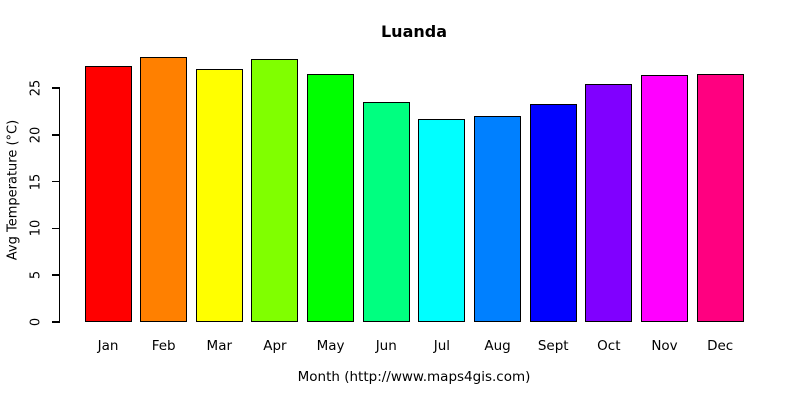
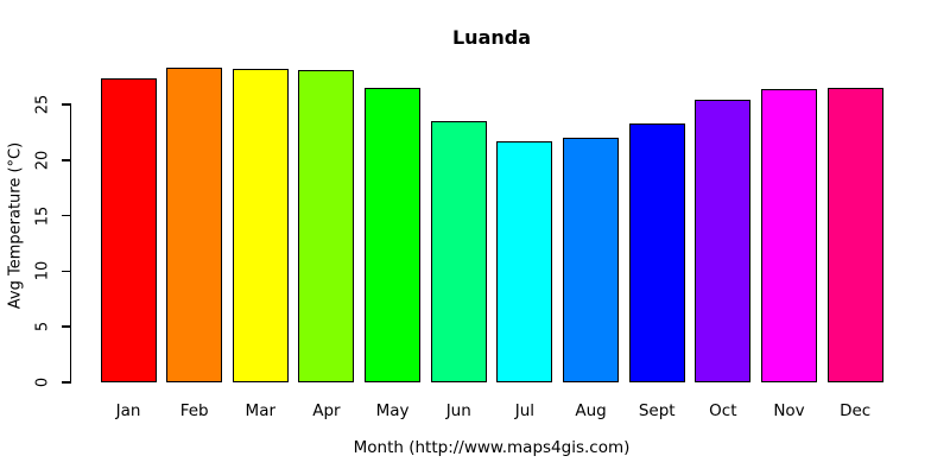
Mar: 27 -> 28
